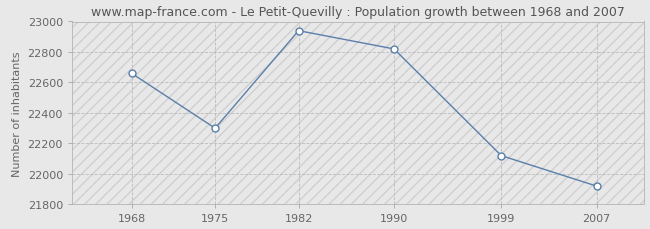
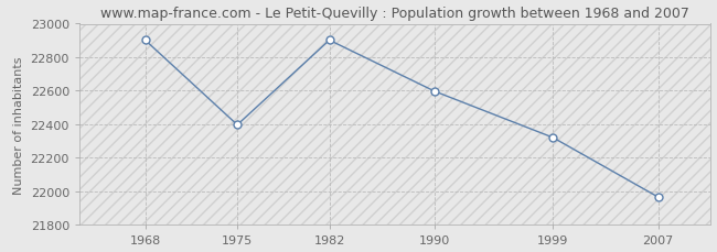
1968: 22660 -> 22900
1975: 22300 -> 22400
1982: 22940 -> 22900
1990: 22820 -> 22600
1999: 22120 -> 22320
2007: 21920 -> 21970
